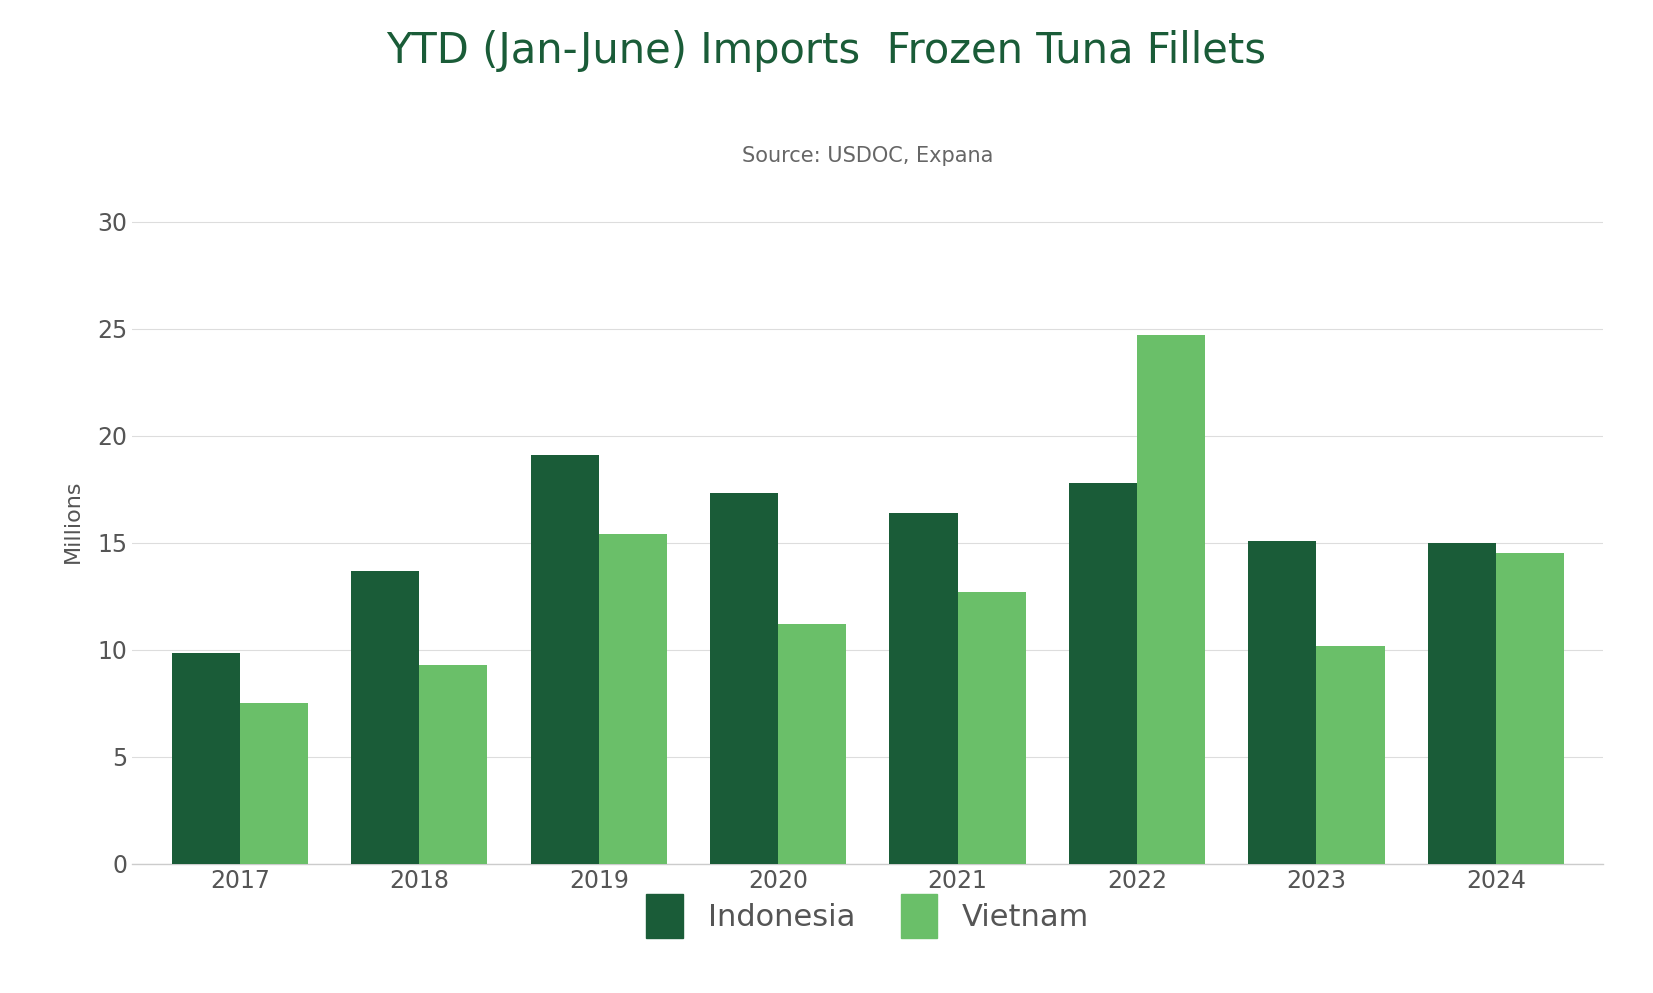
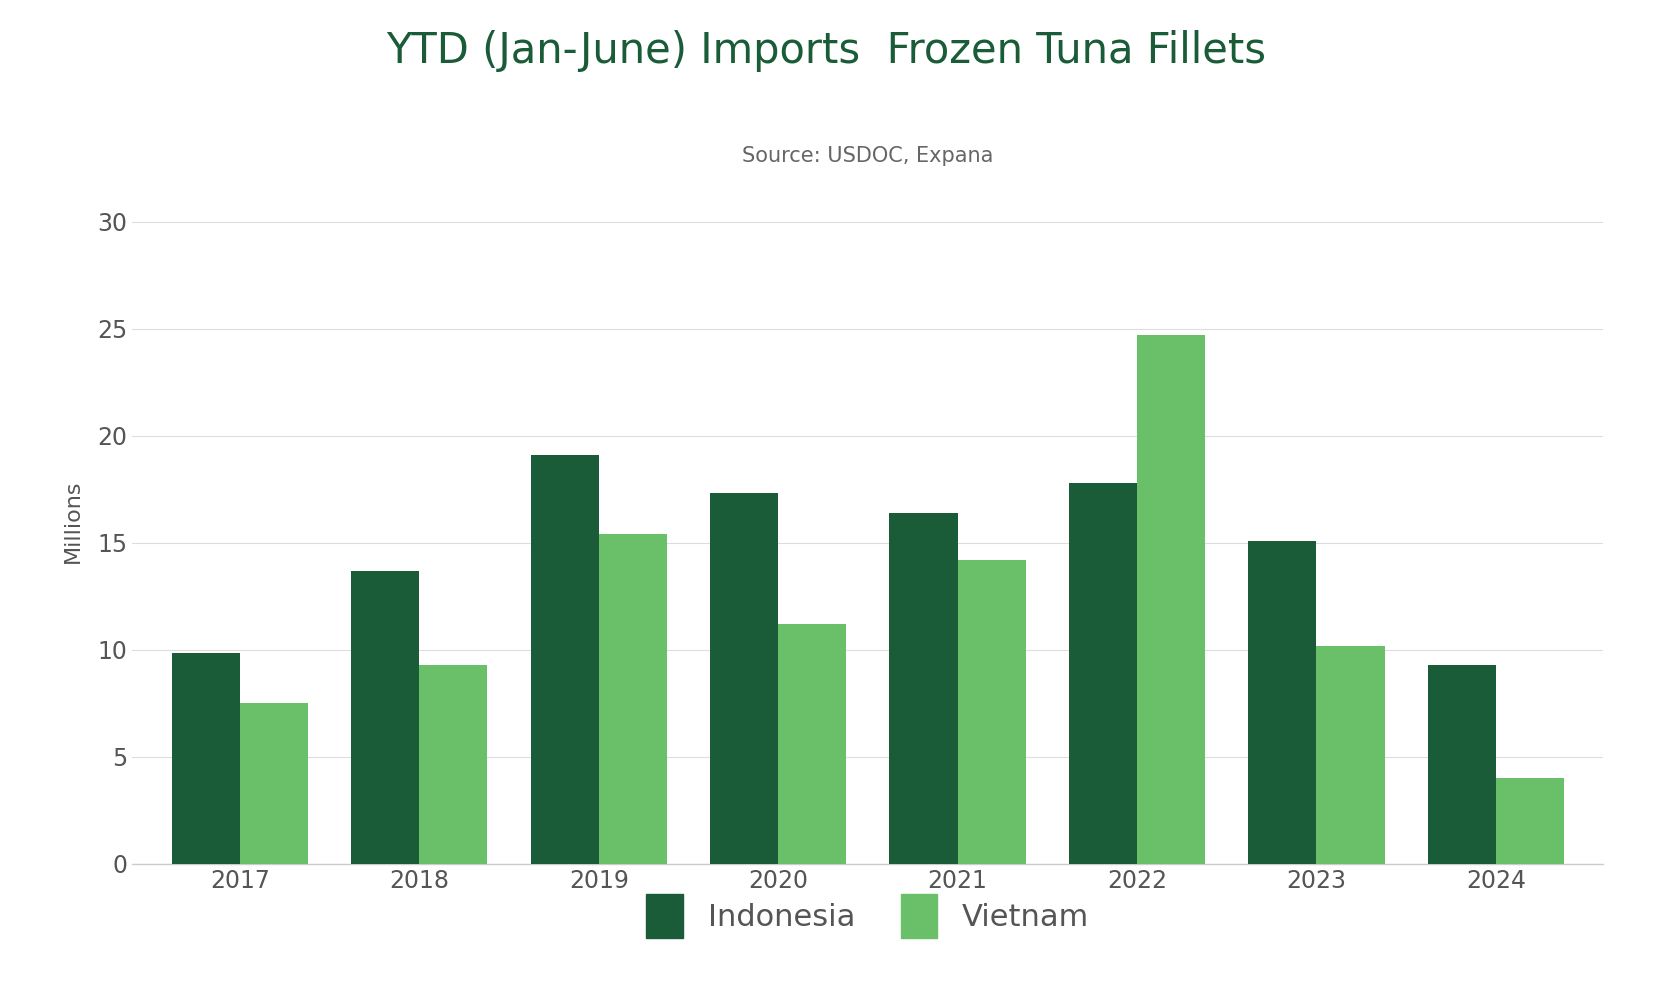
Vietnam/2021: 12.7 -> 14.2
Indonesia/2024: 15.00 -> 9.30
Vietnam/2024: 14.5 -> 4.0
